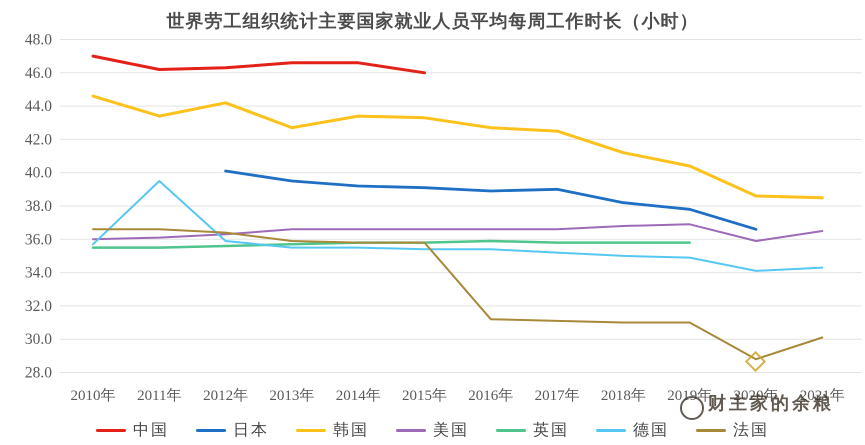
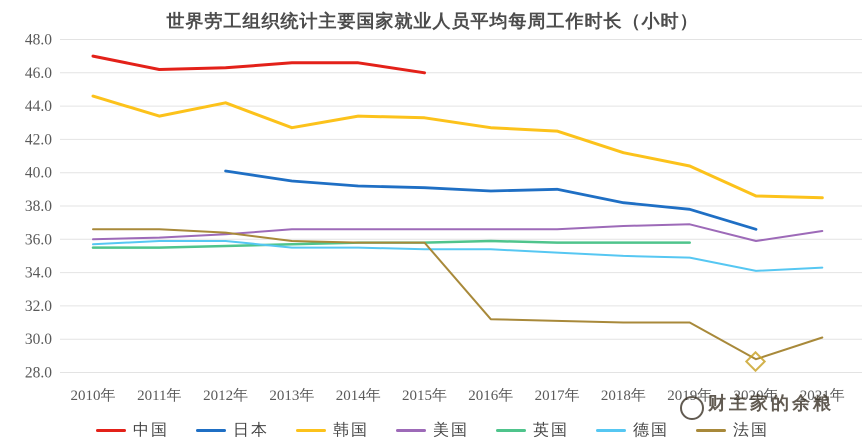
德国/2011年: 39.5 -> 35.9
